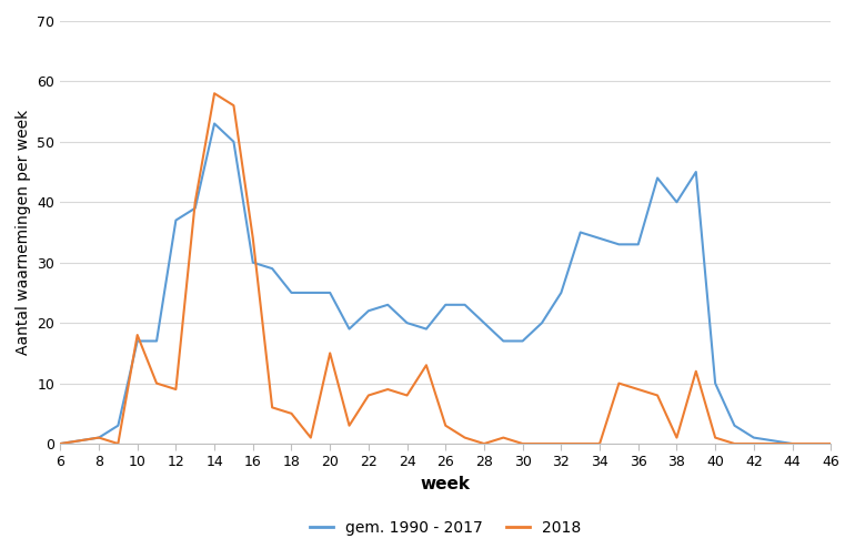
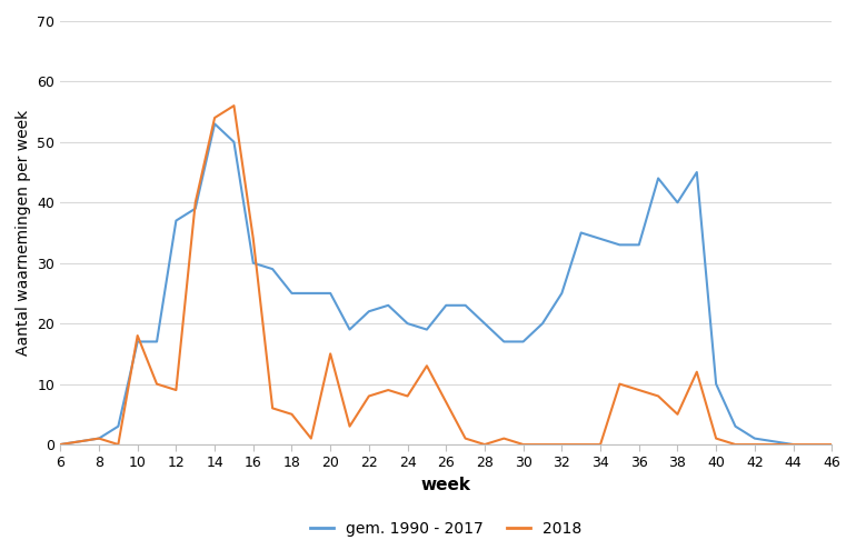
2018/14: 58.0 -> 54.0
2018/26: 3.0 -> 7.0
2018/38: 1.0 -> 5.0
